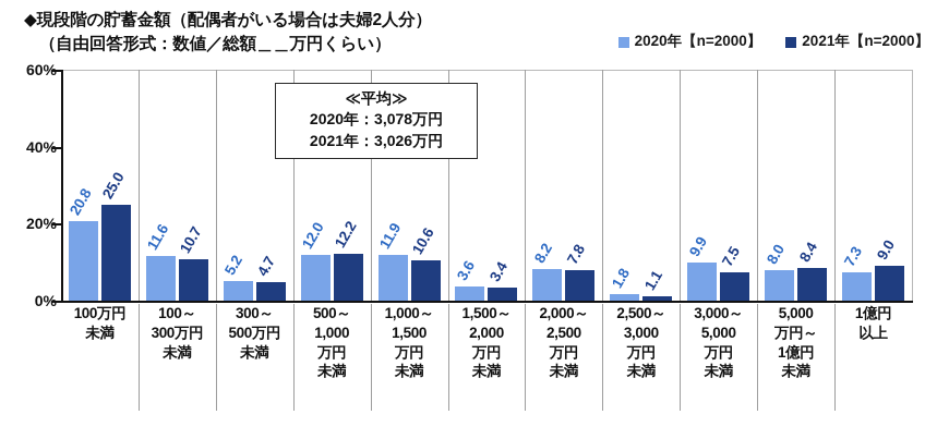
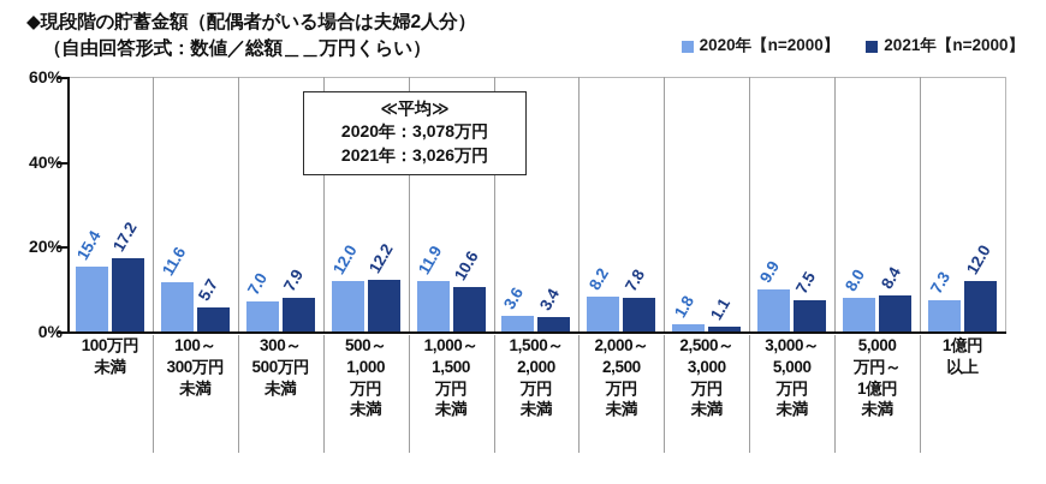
2020年【n=2000】/100万円 未満: 20.8 -> 15.4
2021年【n=2000】/100万円 未満: 25.0 -> 17.2
2021年【n=2000】/100～ 300万円 未満: 10.7 -> 5.7
2020年【n=2000】/300～ 500万円 未満: 5.2 -> 7.0
2021年【n=2000】/300～ 500万円 未満: 4.7 -> 7.9
2021年【n=2000】/1億円 以上: 9.0 -> 12.0
